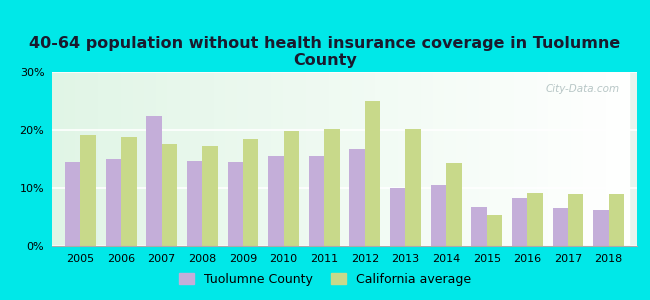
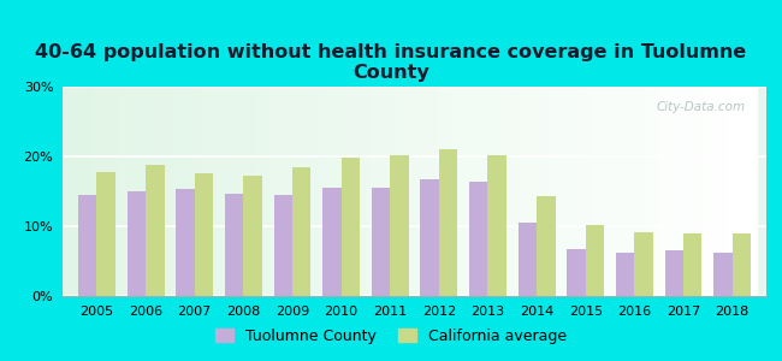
California average/2005: 19.2% -> 17.8%
Tuolumne County/2007: 22.4% -> 15.3%
California average/2012: 25.0% -> 21.0%
Tuolumne County/2013: 10.0% -> 16.3%
California average/2015: 5.4% -> 10.2%
Tuolumne County/2016: 8.2% -> 6.2%
